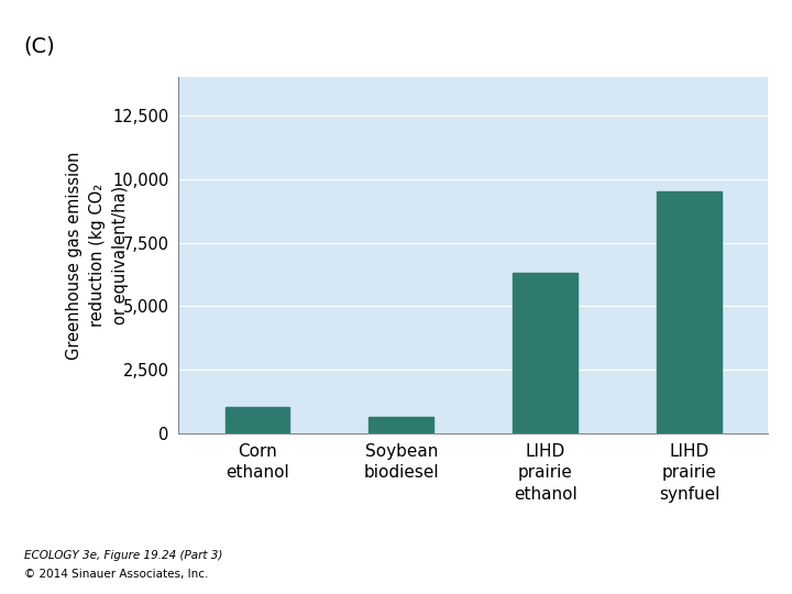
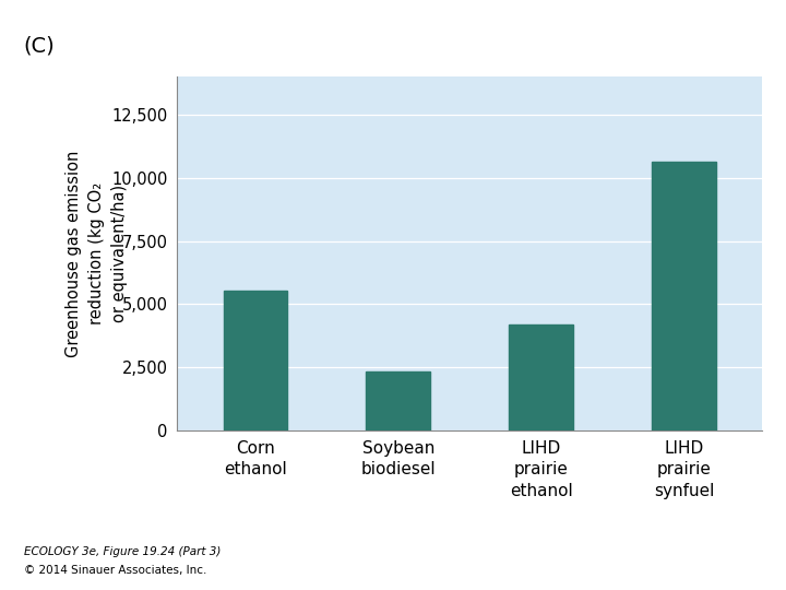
Corn ethanol: 1,050 -> 5,550
Soybean biodiesel: 650 -> 2,350
LIHD prairie ethanol: 6,300 -> 4,200
LIHD prairie synfuel: 9,500 -> 10,650
